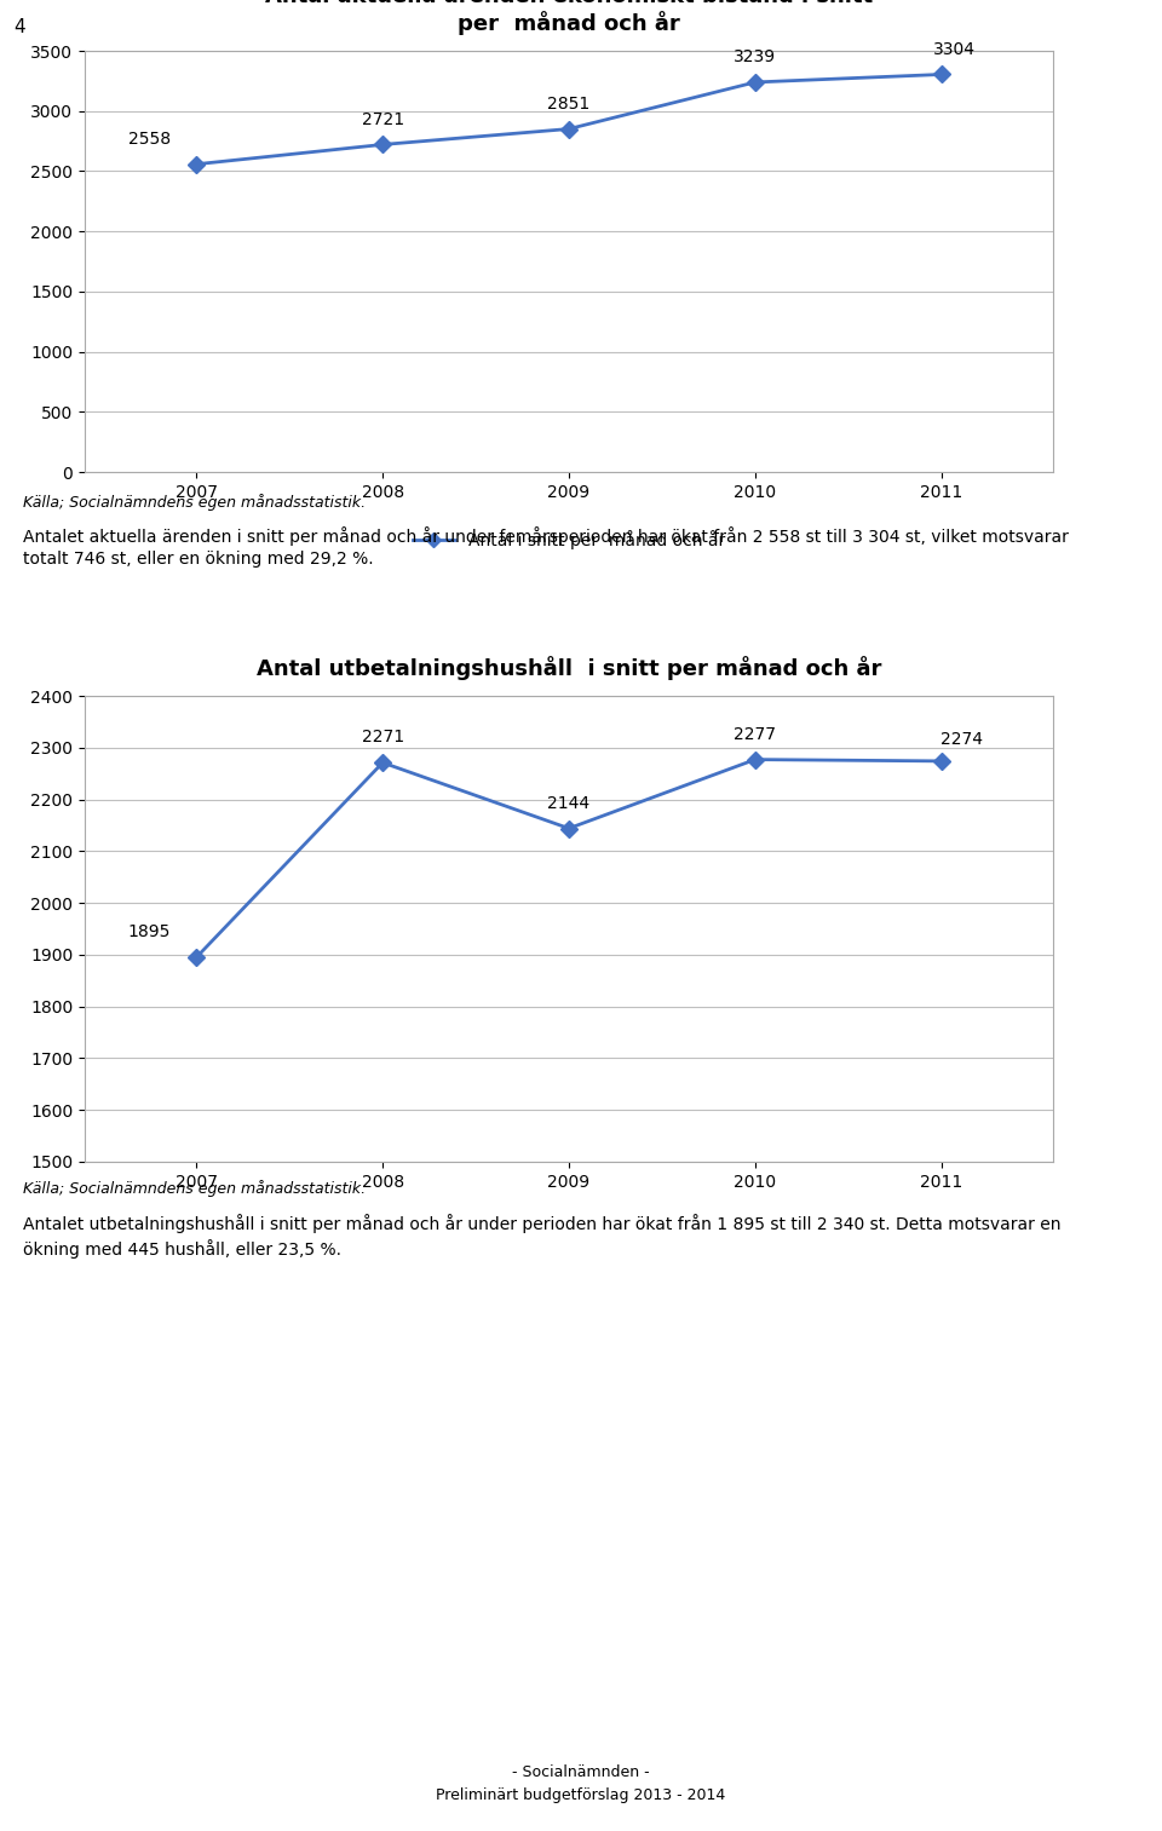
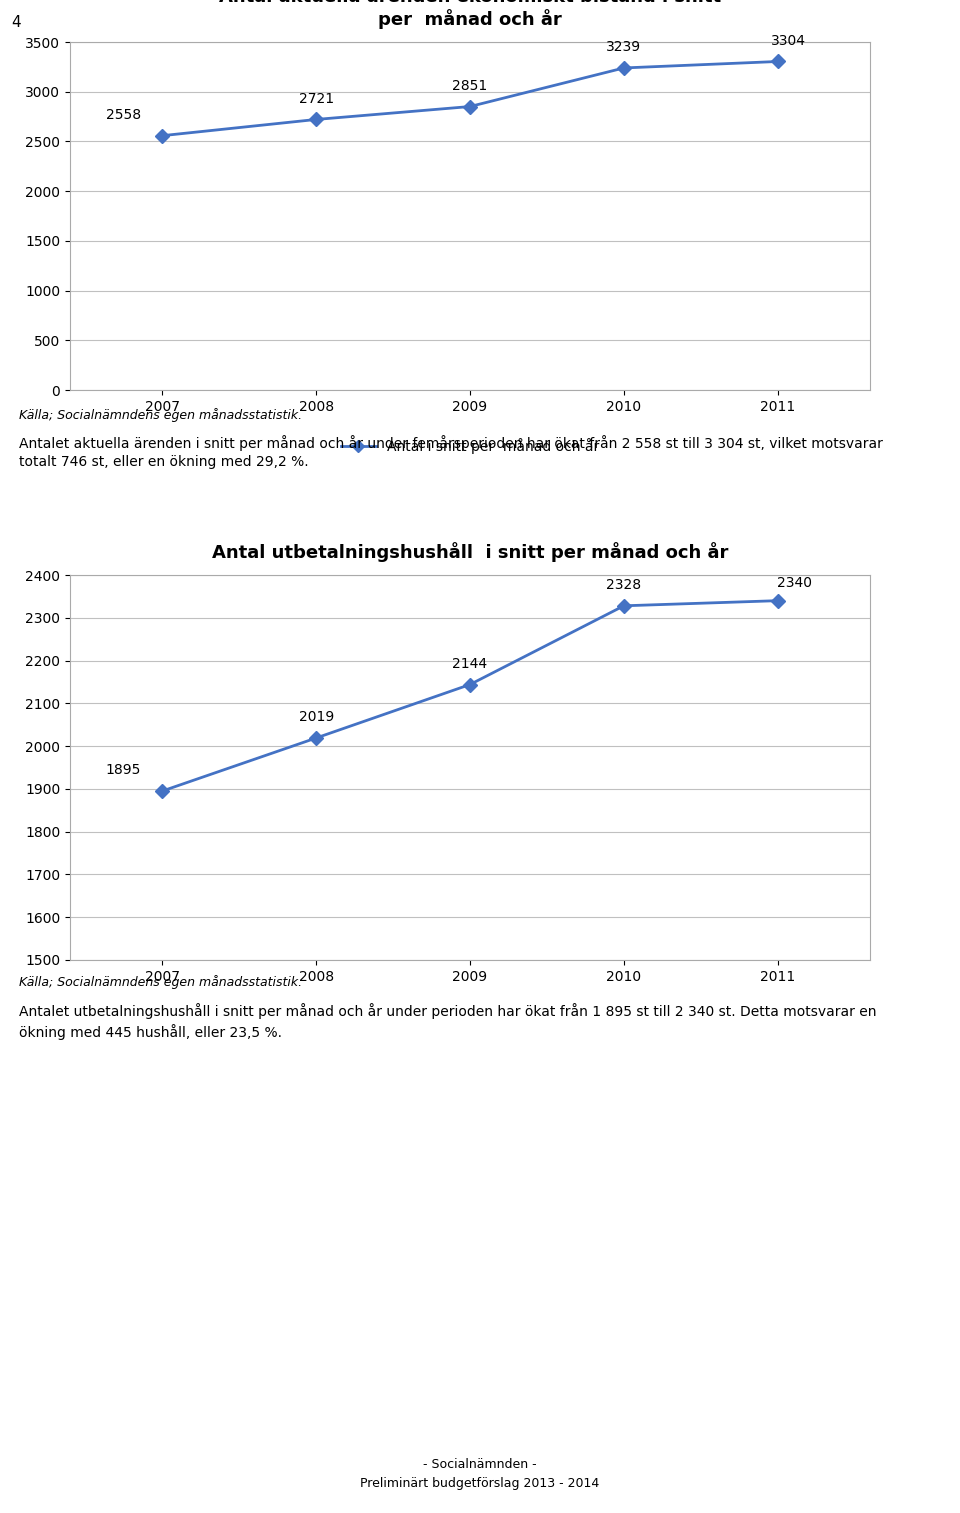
Antal utbetalningshushåll i snitt per månad och år/2008: 2271 -> 2019
Antal utbetalningshushåll i snitt per månad och år/2010: 2277 -> 2328
Antal utbetalningshushåll i snitt per månad och år/2011: 2274 -> 2340
